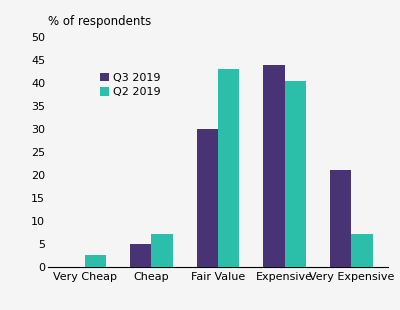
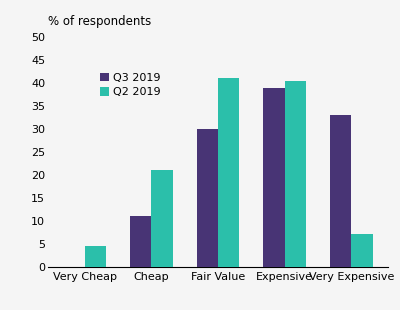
Q2 2019/Very Cheap: 2.5 -> 4.5
Q3 2019/Cheap: 5 -> 11
Q2 2019/Cheap: 7.0 -> 21.0
Q2 2019/Fair Value: 43.0 -> 41.0
Q3 2019/Expensive: 44 -> 39
Q3 2019/Very Expensive: 21 -> 33
